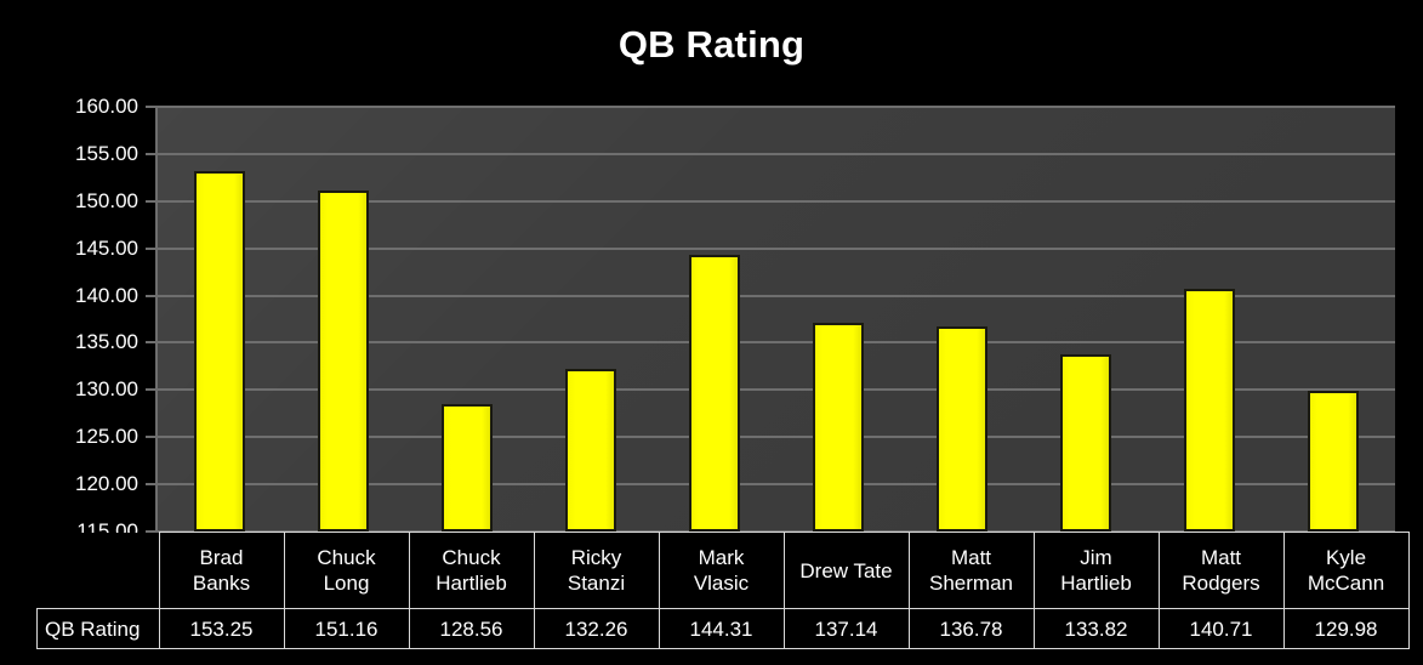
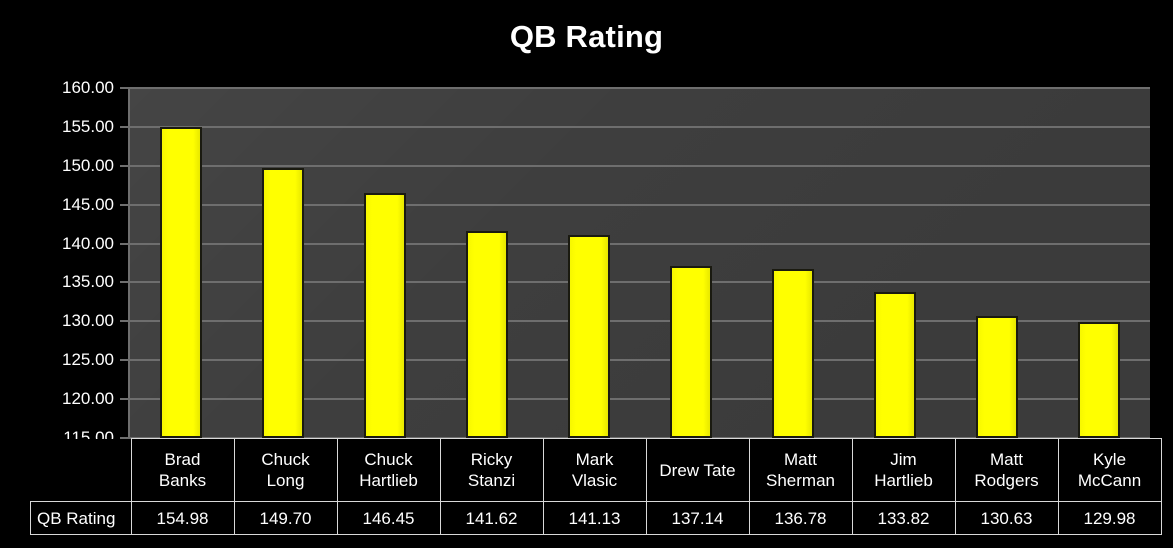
Brad Banks: 153.25 -> 154.98
Chuck Long: 151.16 -> 149.70
Chuck Hartlieb: 128.56 -> 146.45
Ricky Stanzi: 132.26 -> 141.62
Mark Vlasic: 144.31 -> 141.13
Matt Rodgers: 140.71 -> 130.63
